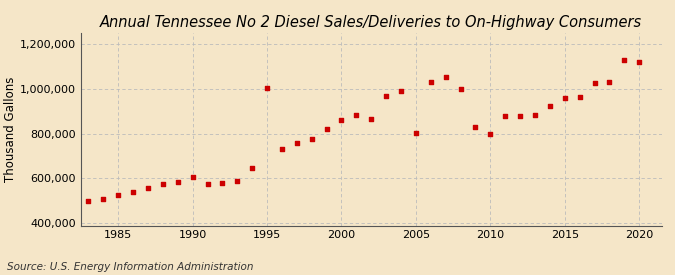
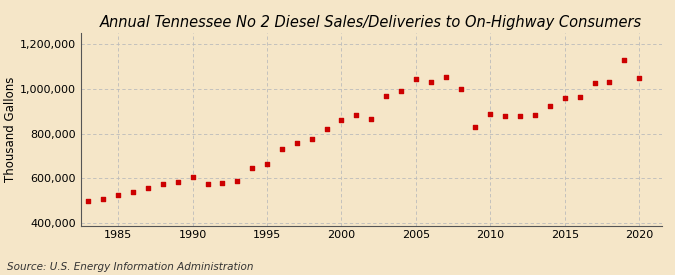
1995: 1,005,000 -> 665,000
2005: 805,000 -> 1,045,000
2010: 800,000 -> 888,000
2020: 1,120,000 -> 1,050,000
